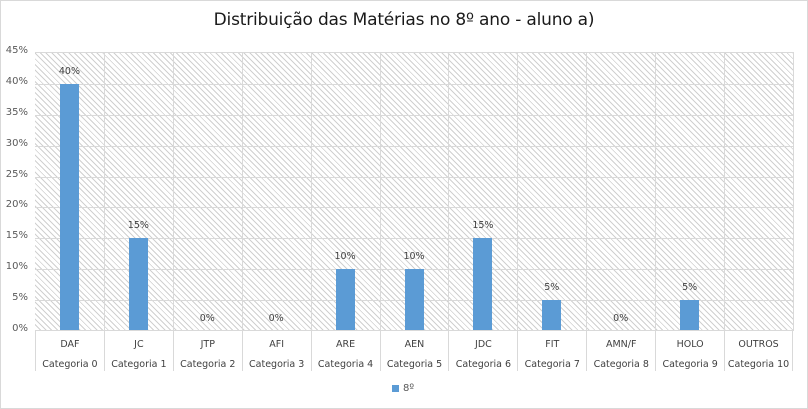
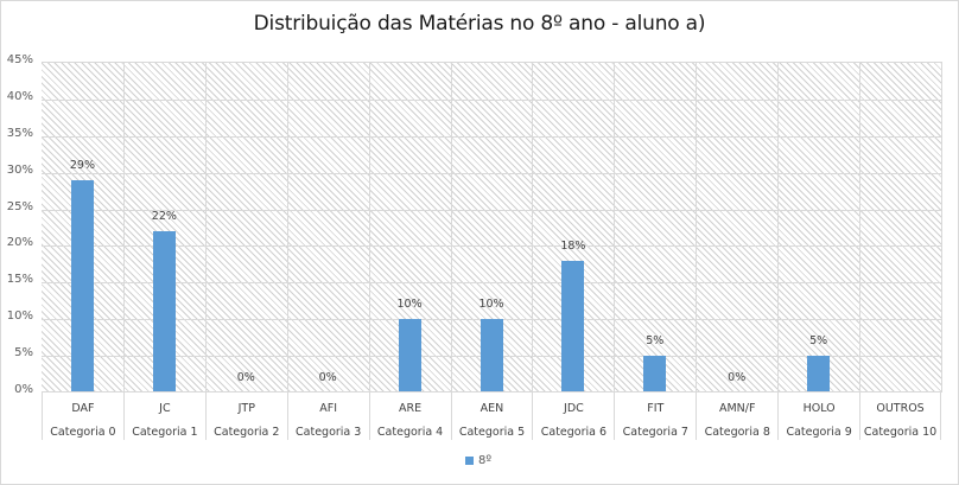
DAF: 40% -> 29%
JC: 15% -> 22%
JDC: 15% -> 18%
